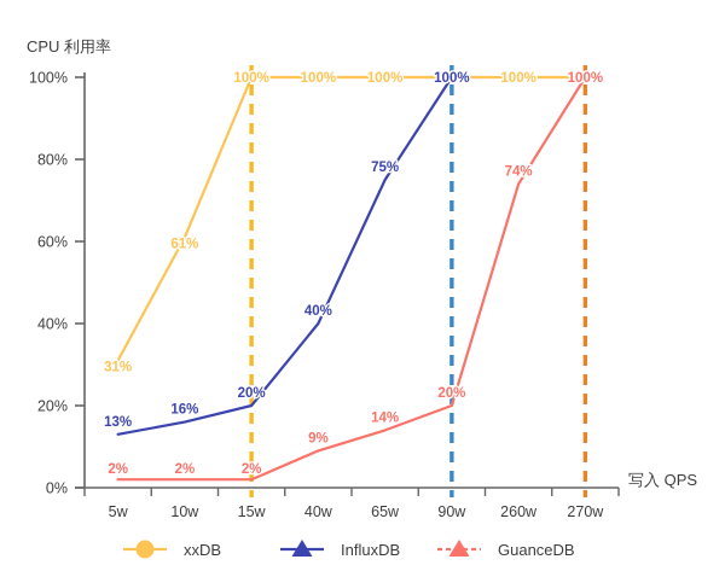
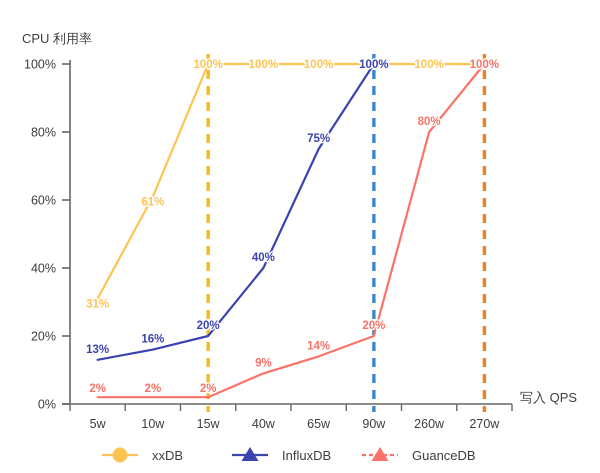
GuanceDB/260w: 74% -> 80%
